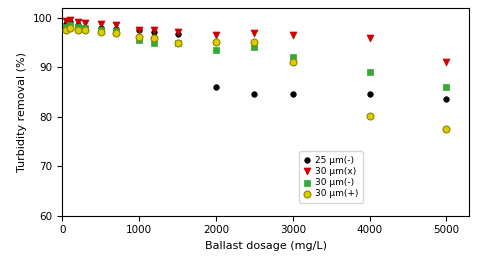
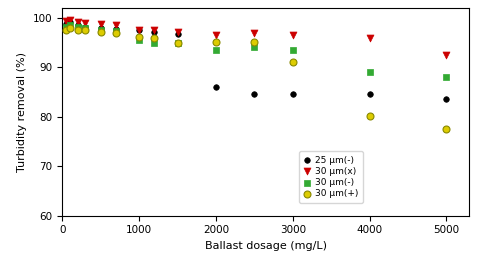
30 μm(-)/3000: 92.0 -> 93.5
30 μm(x)/5000: 91.0 -> 92.5
30 μm(-)/5000: 86.0 -> 88.0
